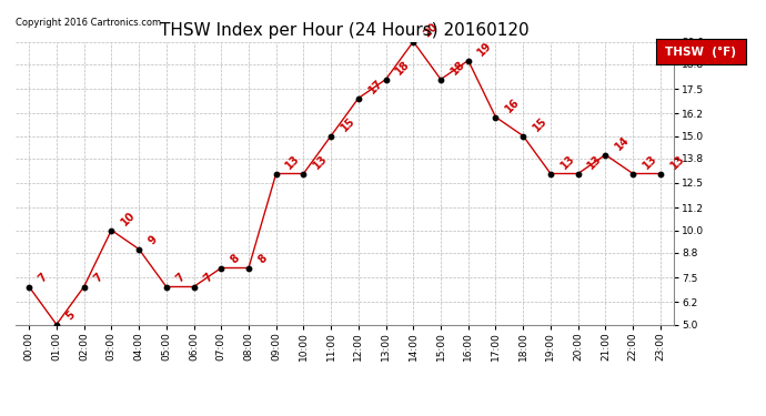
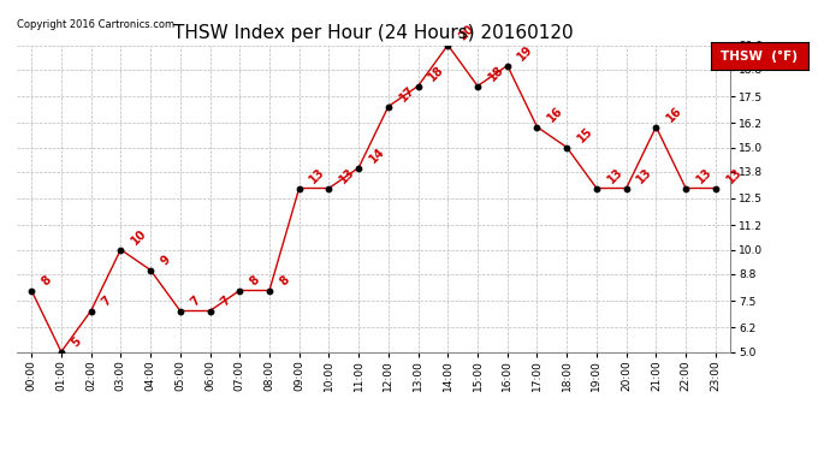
00:00: 7 -> 8
11:00: 15 -> 14
21:00: 14 -> 16
